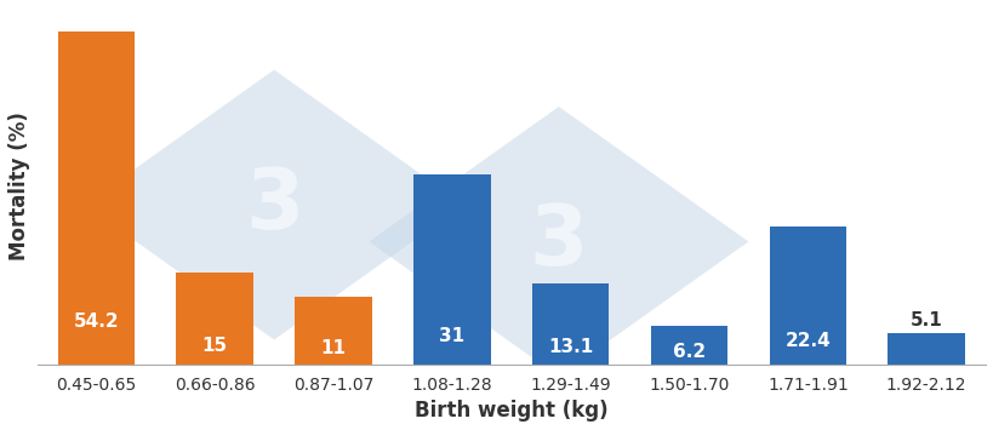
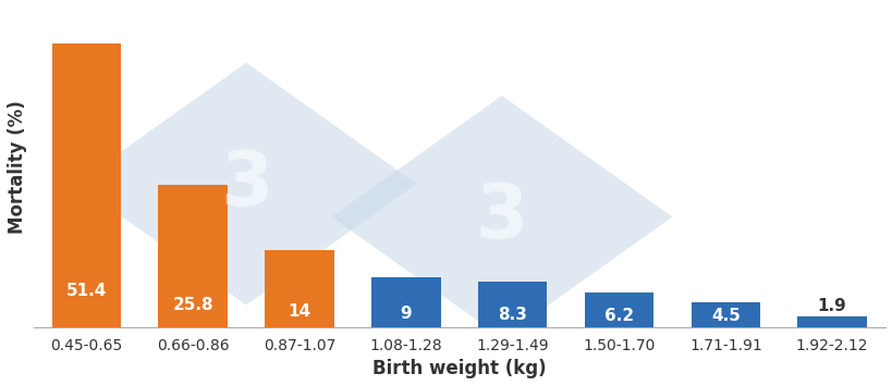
0.45-0.65: 54.2 -> 51.4
0.66-0.86: 15 -> 25.8
0.87-1.07: 11 -> 14
1.08-1.28: 31 -> 9
1.29-1.49: 13.1 -> 8.3
1.71-1.91: 22.4 -> 4.5
1.92-2.12: 5.1 -> 1.9
